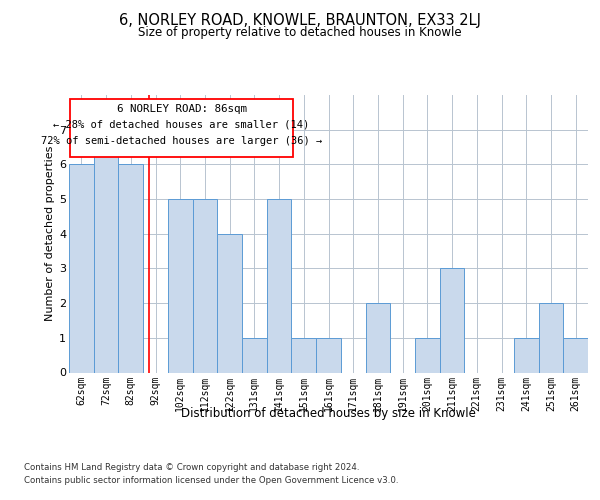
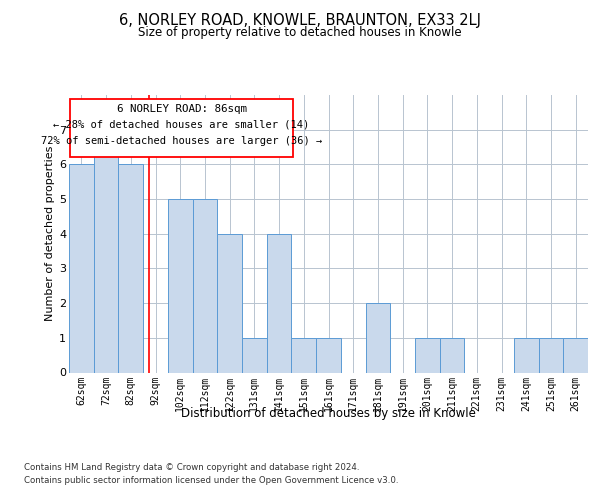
141sqm: 5 -> 4
211sqm: 3 -> 1
251sqm: 2 -> 1
